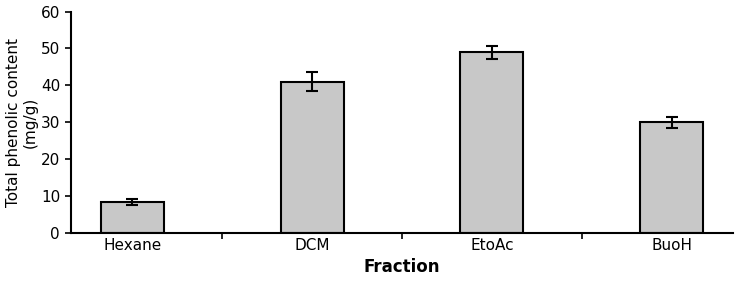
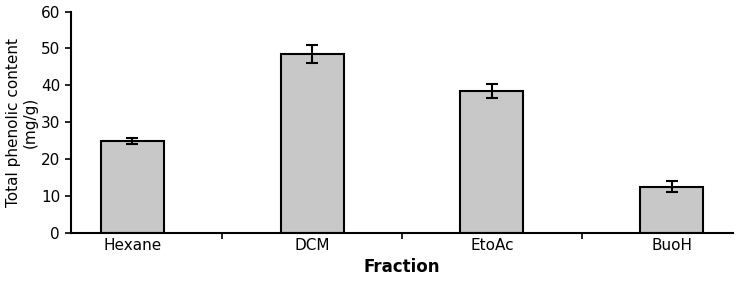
Hexane: 8.5 -> 25.0
DCM: 41.0 -> 48.5
EtoAc: 49.0 -> 38.5
BuoH: 30.0 -> 12.5
